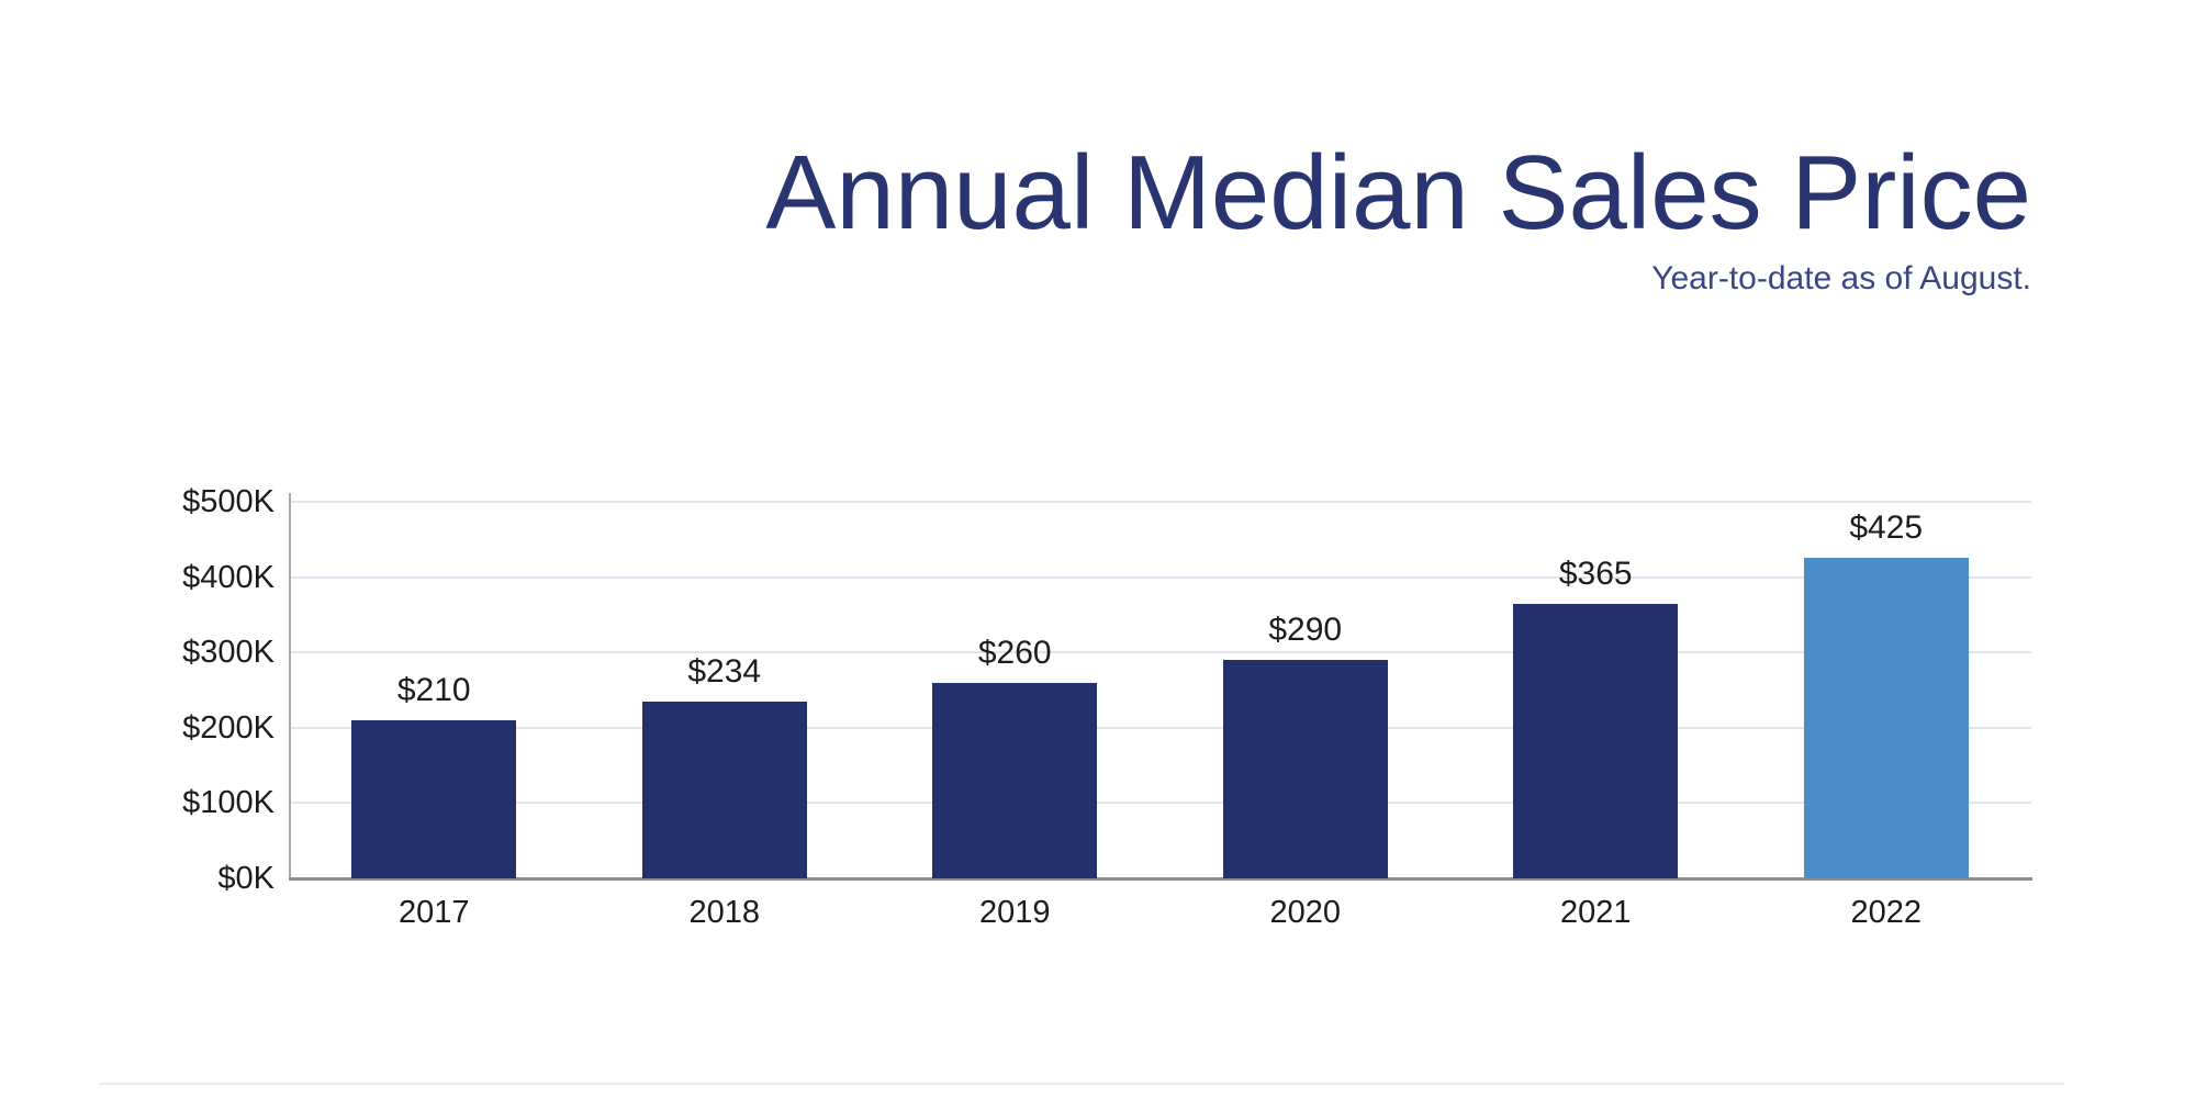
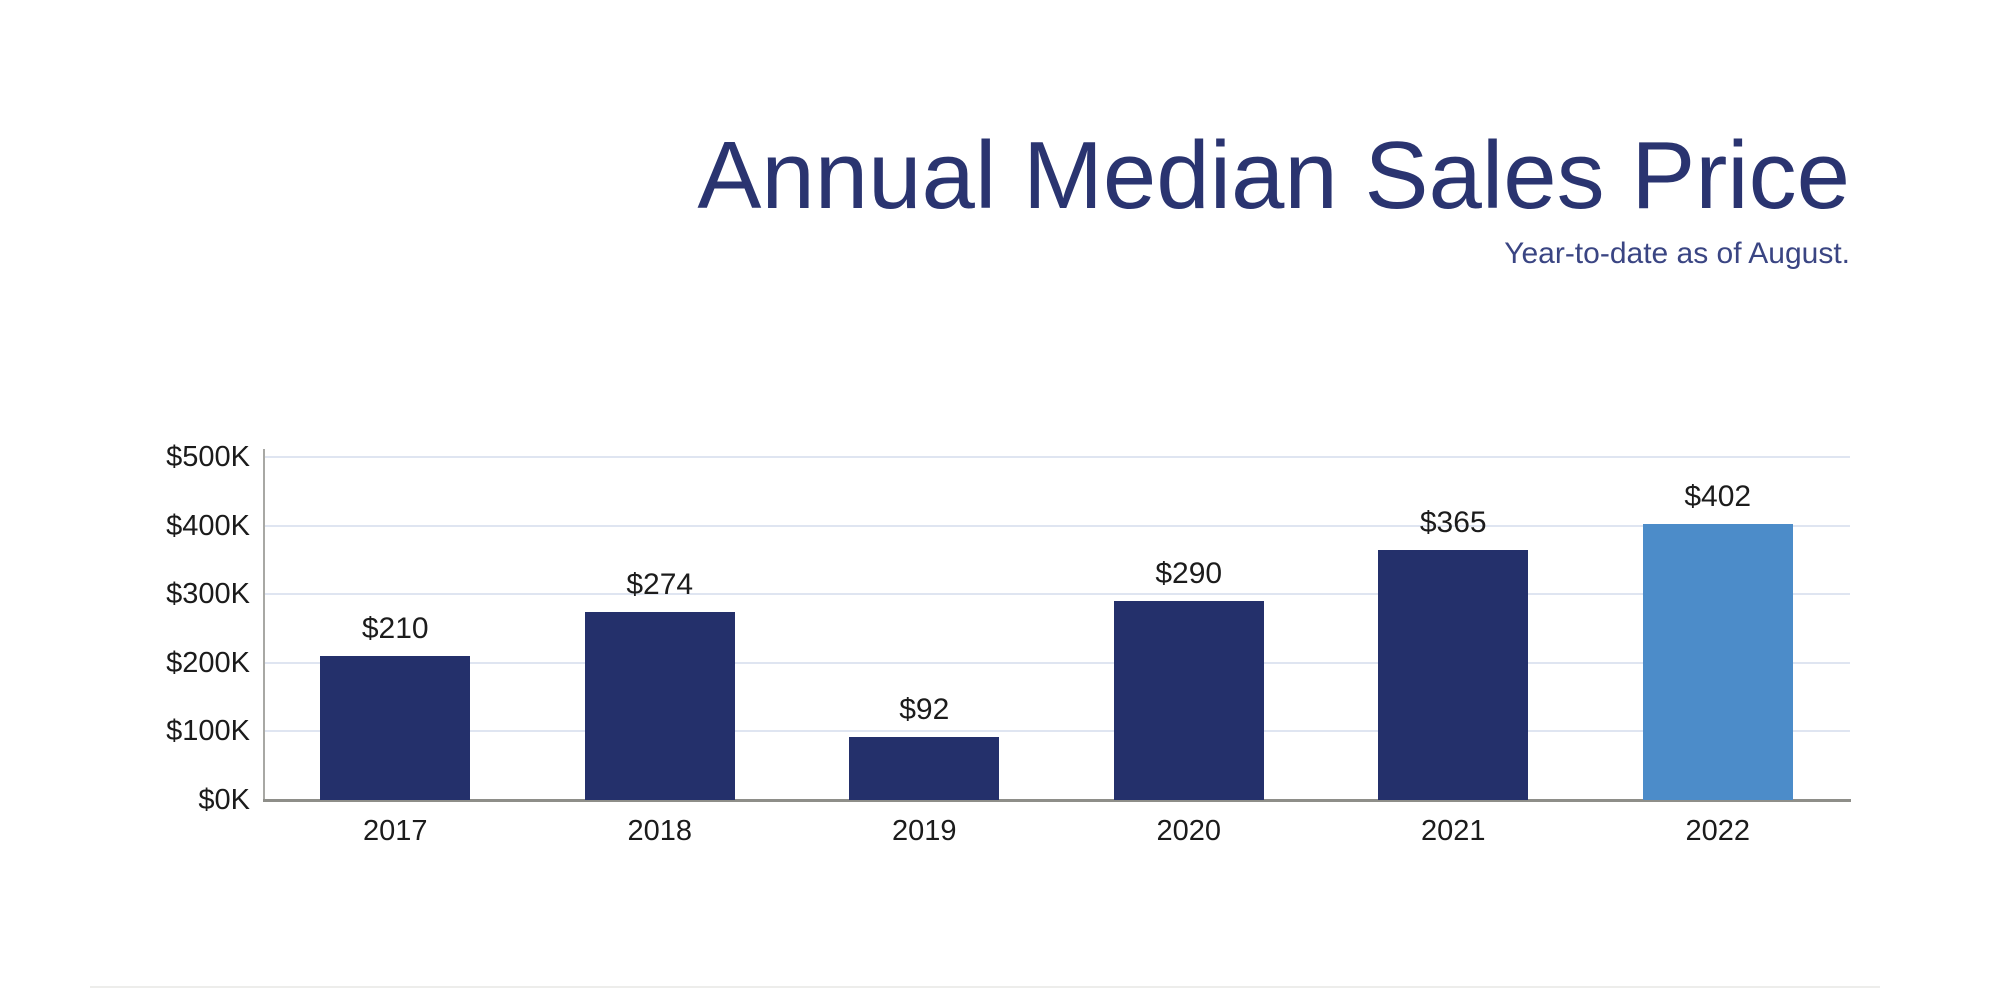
2018: $234 -> $274
2019: $260 -> $92
2022: $425 -> $402
